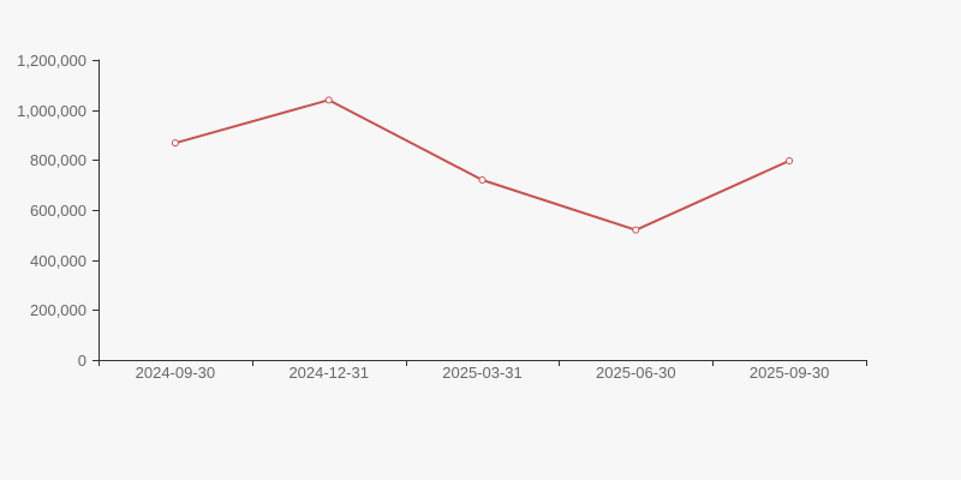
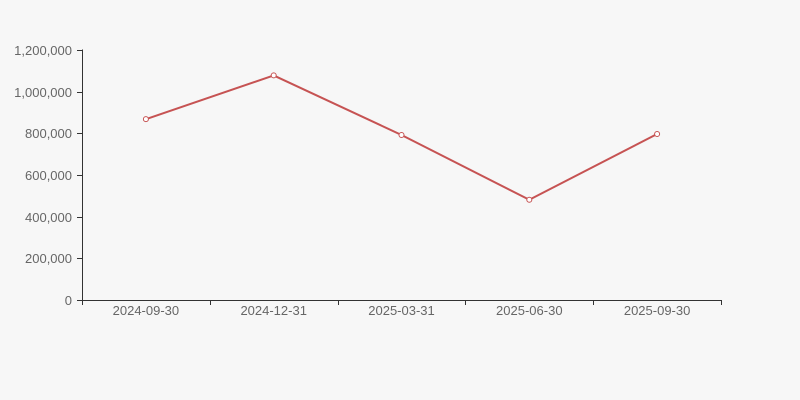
2024-12-31: 1040000 -> 1080000
2025-03-31: 720000 -> 790000
2025-06-30: 520000 -> 480000
